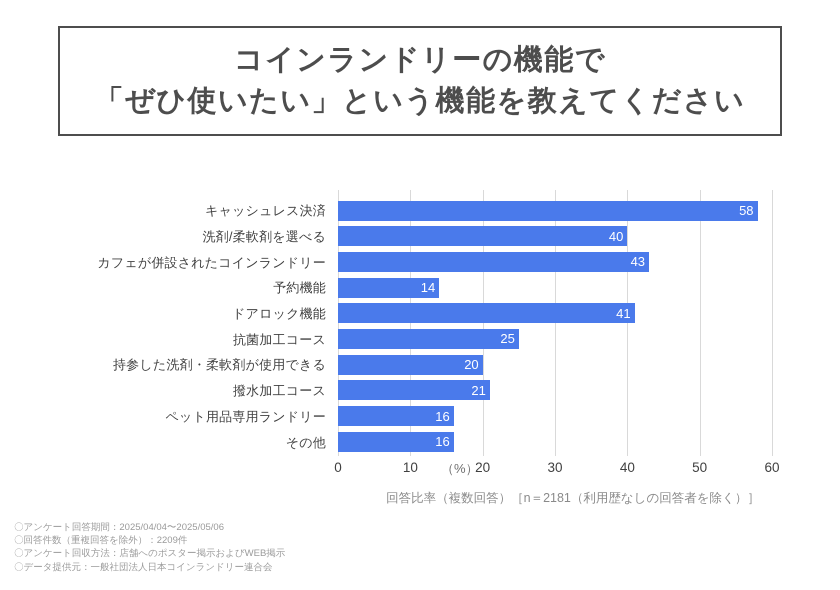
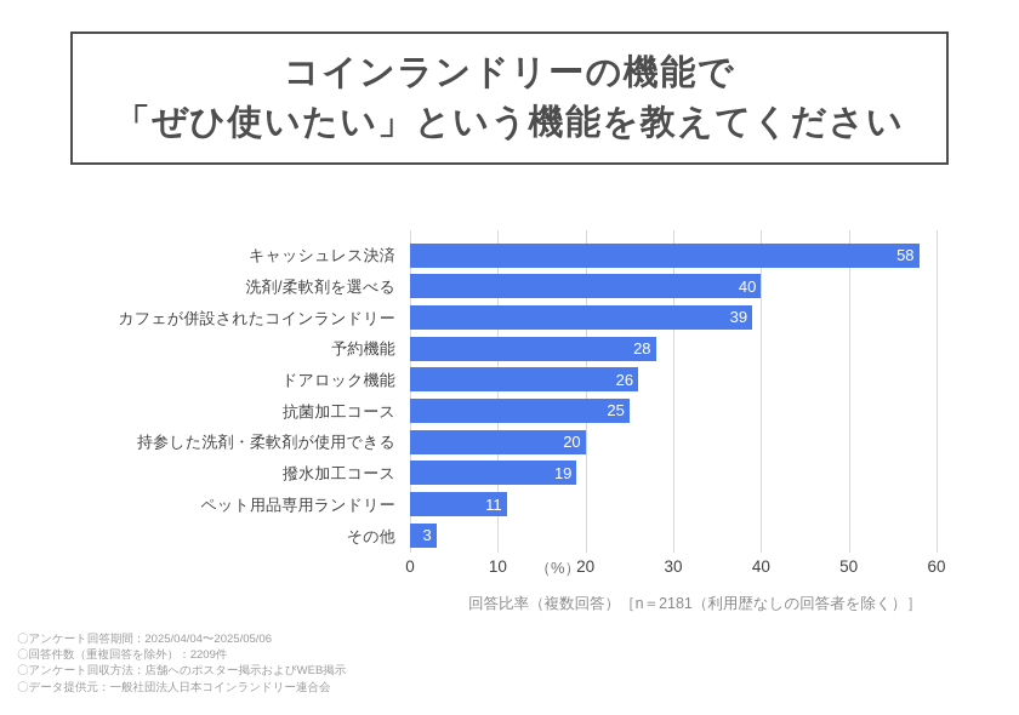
カフェが併設されたコインランドリー: 43 -> 39
予約機能: 14 -> 28
ドアロック機能: 41 -> 26
撥水加工コース: 21 -> 19
ペット用品専用ランドリー: 16 -> 11
その他: 16 -> 3
